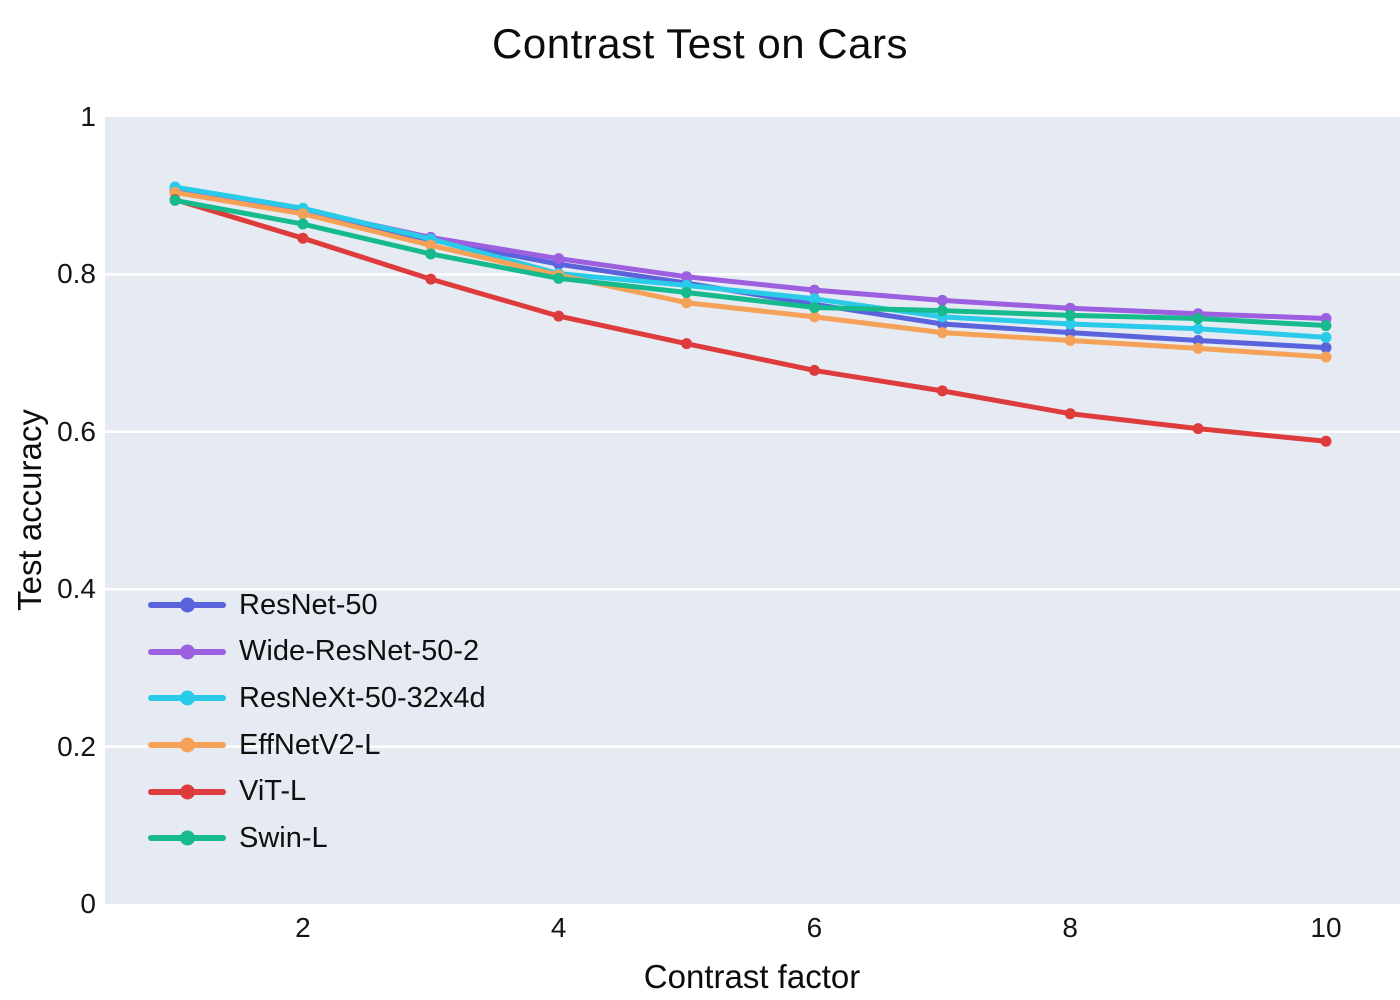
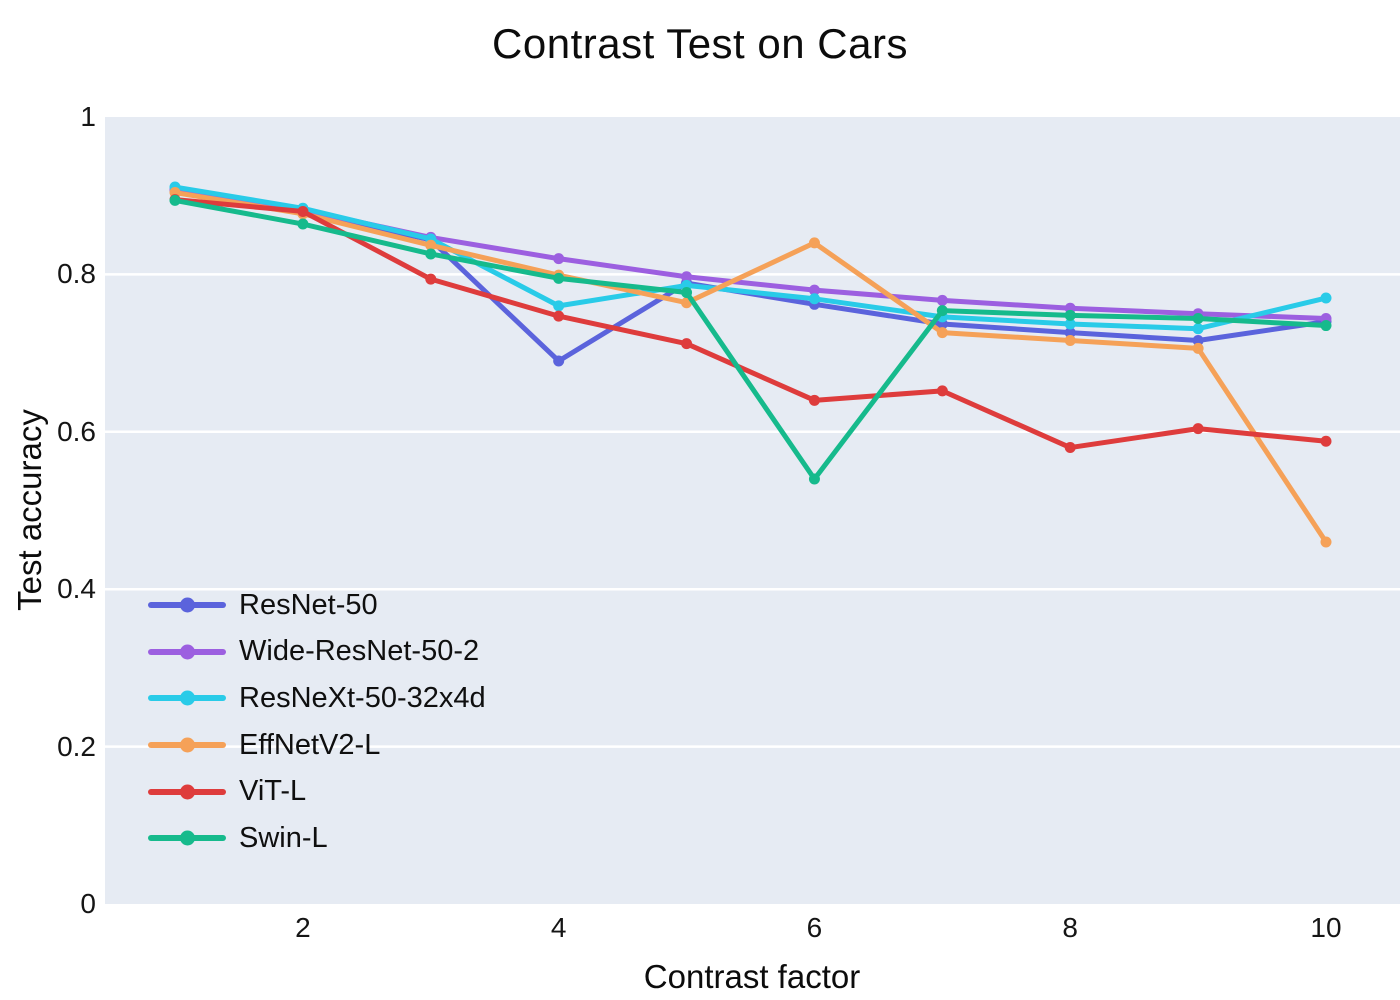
ViT-L/2: 0.85 -> 0.88
ResNet-50/4: 0.81 -> 0.69
ResNeXt-50-32x4d/4: 0.80 -> 0.76
EffNetV2-L/6: 0.75 -> 0.84
ViT-L/6: 0.68 -> 0.64
Swin-L/6: 0.76 -> 0.54
ViT-L/8: 0.62 -> 0.58
ResNet-50/10: 0.71 -> 0.74
ResNeXt-50-32x4d/10: 0.72 -> 0.77
EffNetV2-L/10: 0.69 -> 0.46
